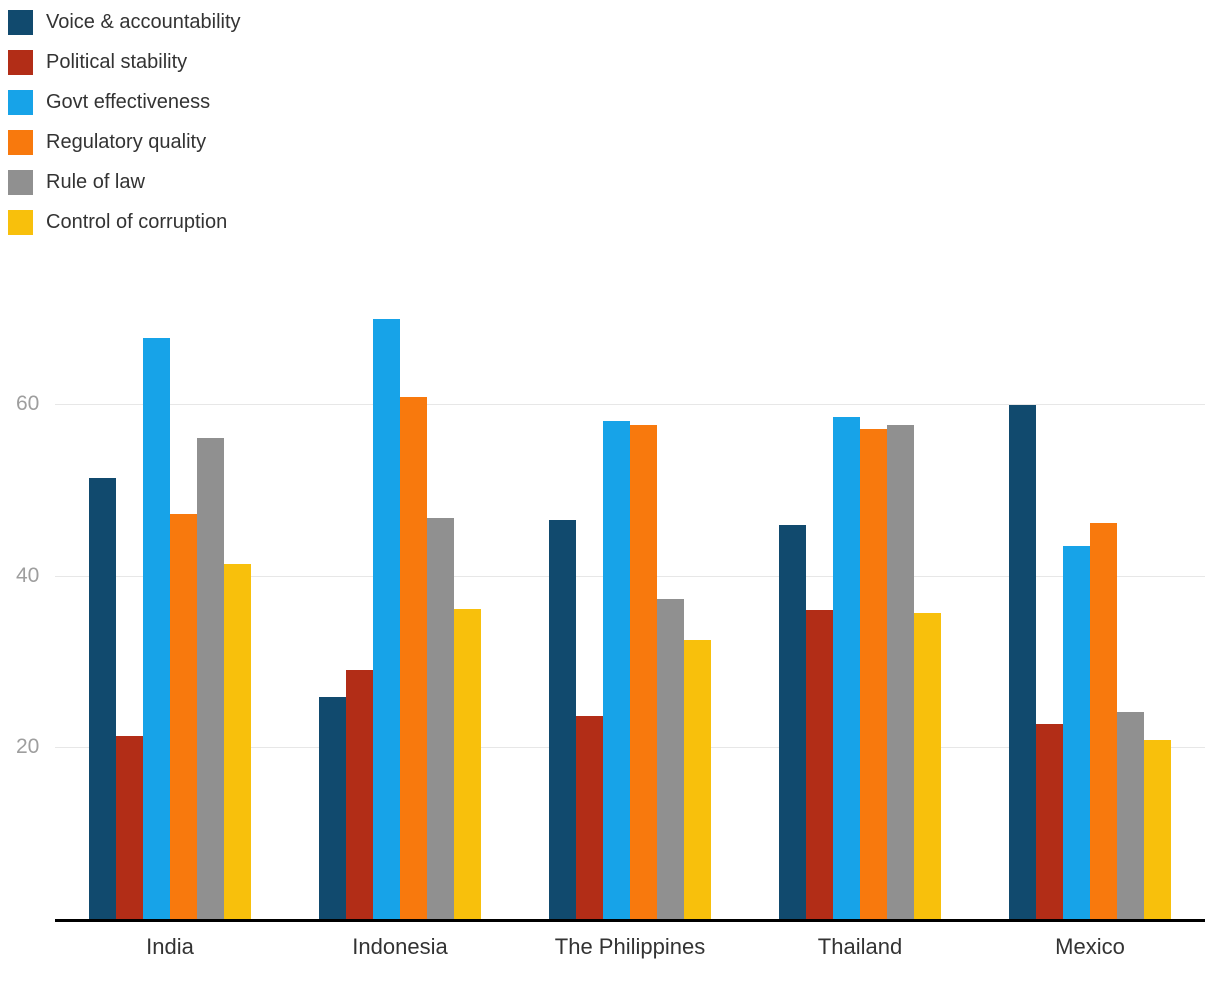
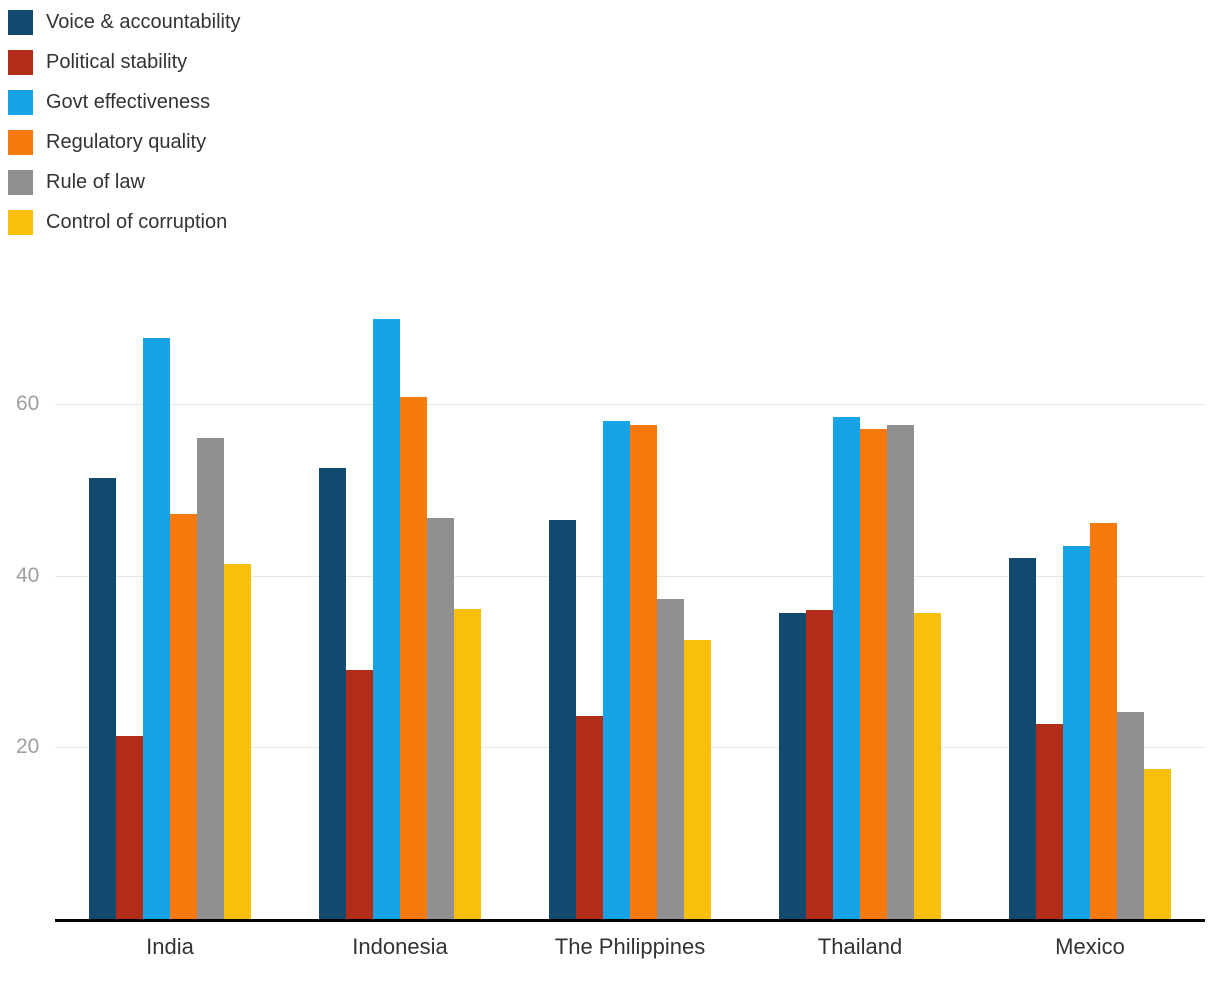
Voice & accountability/Indonesia: 26 -> 53
Voice & accountability/Thailand: 46 -> 36
Voice & accountability/Mexico: 60 -> 42
Control of corruption/Mexico: 21 -> 18
